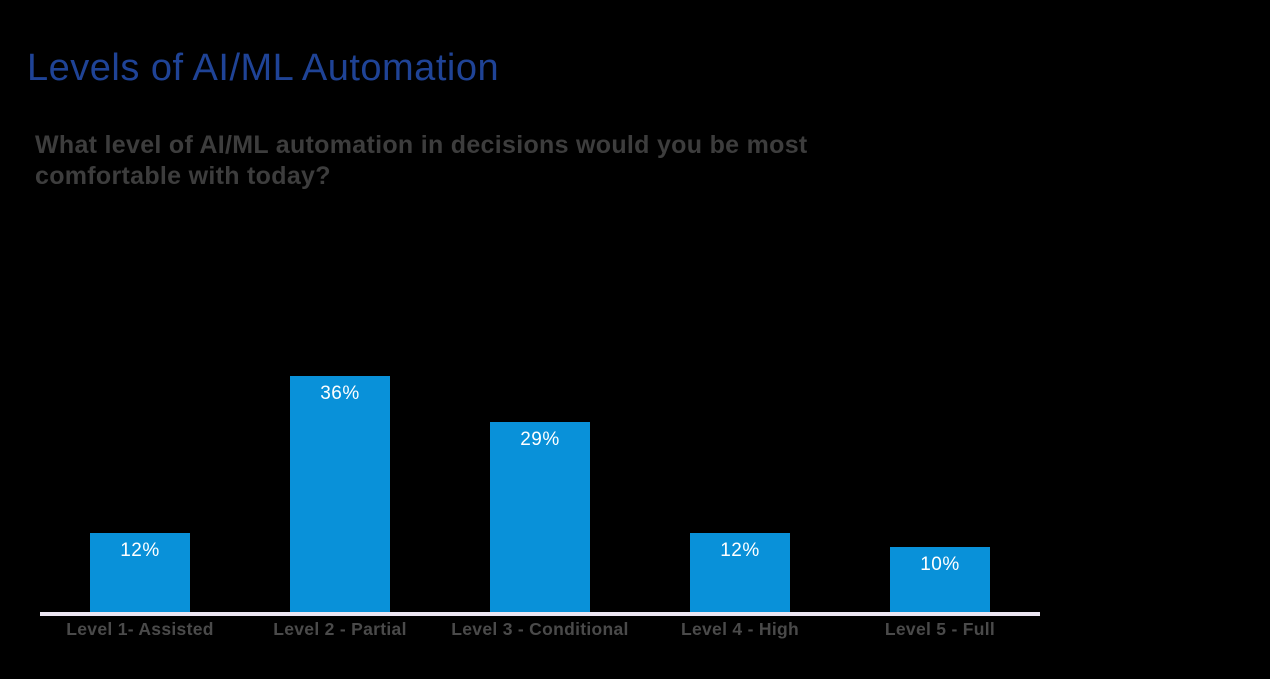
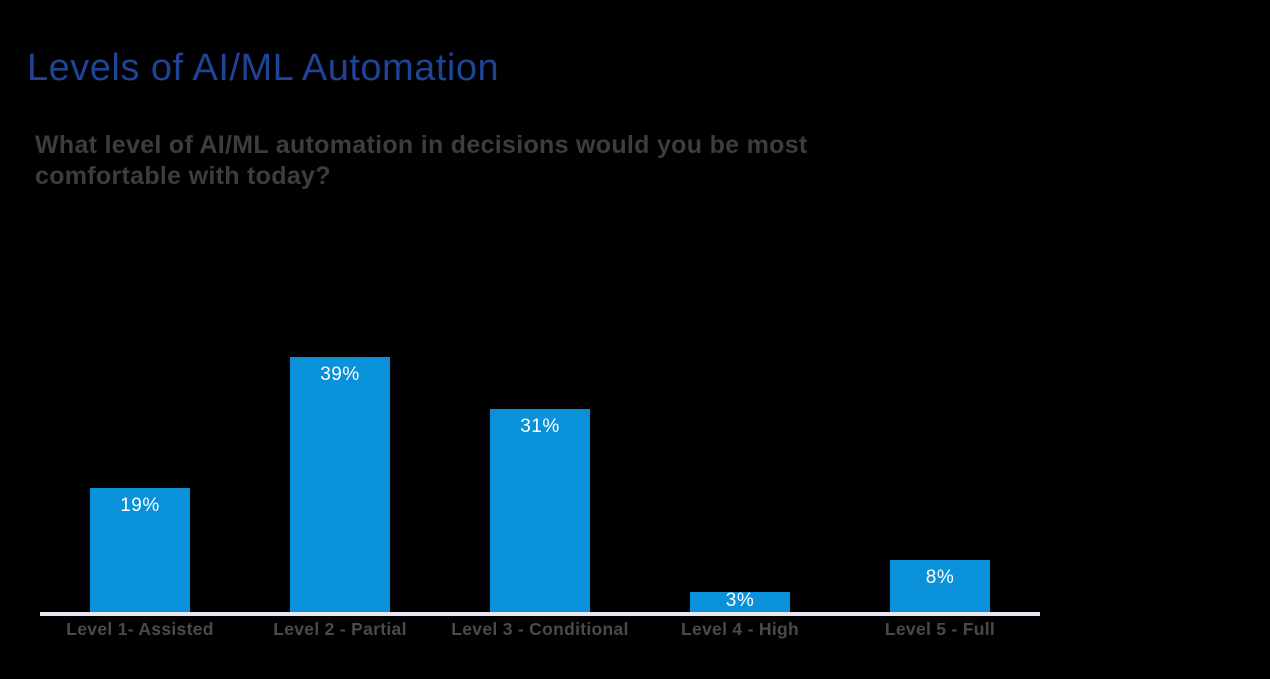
Level 1- Assisted: 12% -> 19%
Level 2 - Partial: 36% -> 39%
Level 3 - Conditional: 29% -> 31%
Level 4 - High: 12% -> 3%
Level 5 - Full: 10% -> 8%
